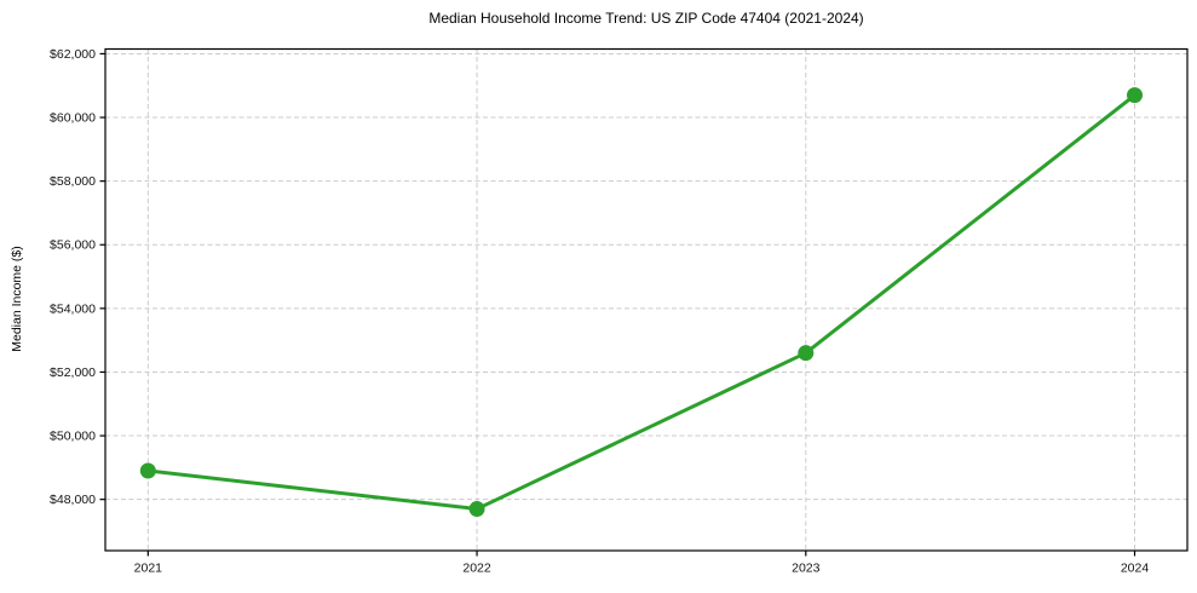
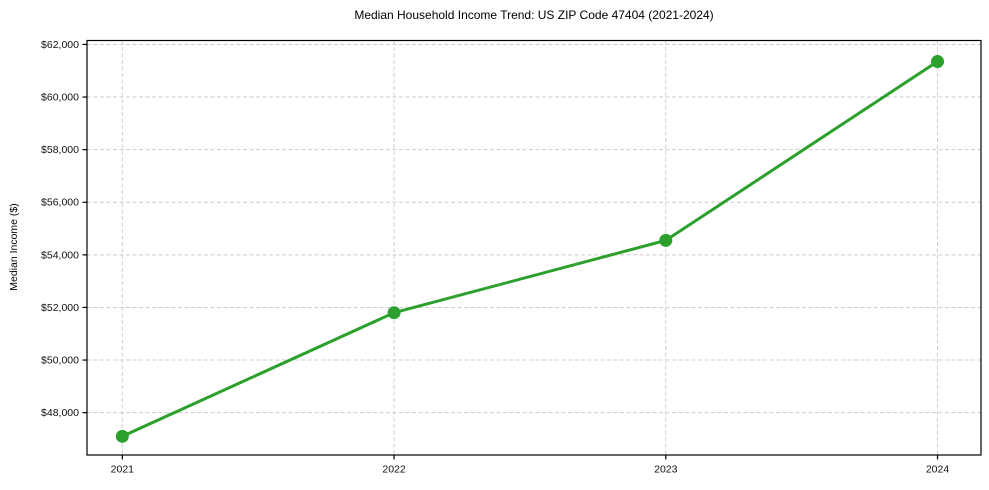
2021: $48900 -> $47100
2022: $47700 -> $51800
2023: $52600 -> $54600
2024: $60700 -> $61400
